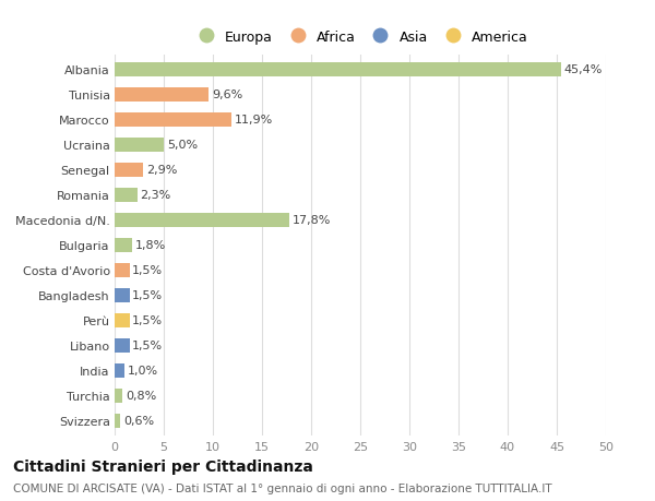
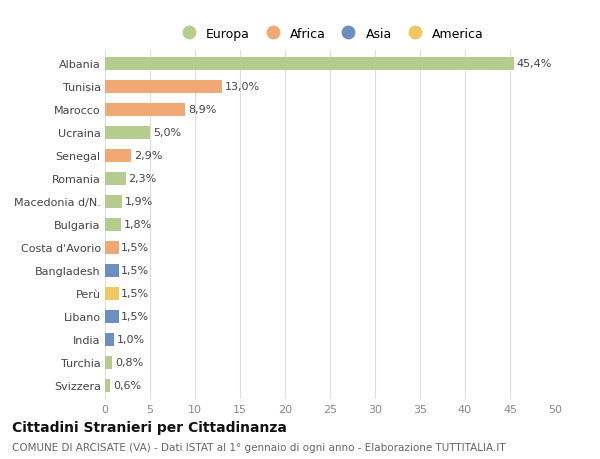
Tunisia: 9,6% -> 13,0%
Marocco: 11,9% -> 8,9%
Macedonia d/N.: 17,8% -> 1,9%
